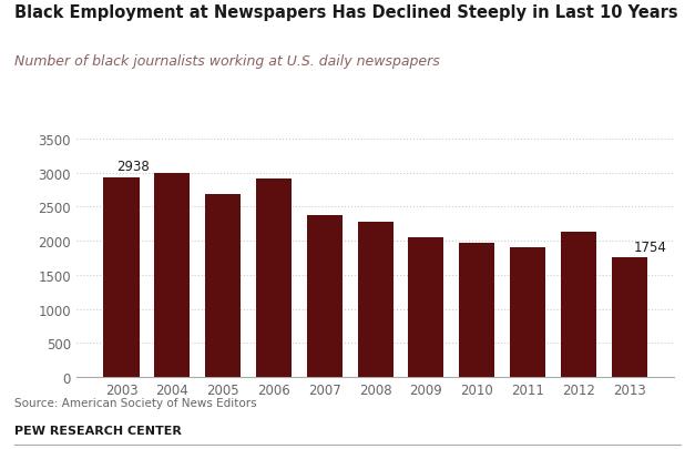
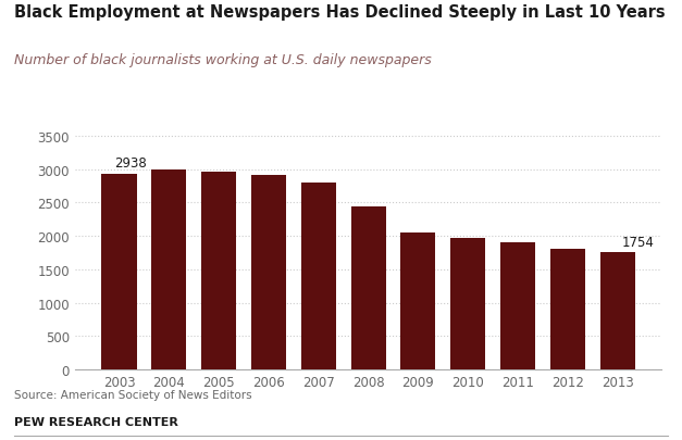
2005: 2680 -> 2960
2007: 2380 -> 2790
2008: 2280 -> 2440
2012: 2140 -> 1800
